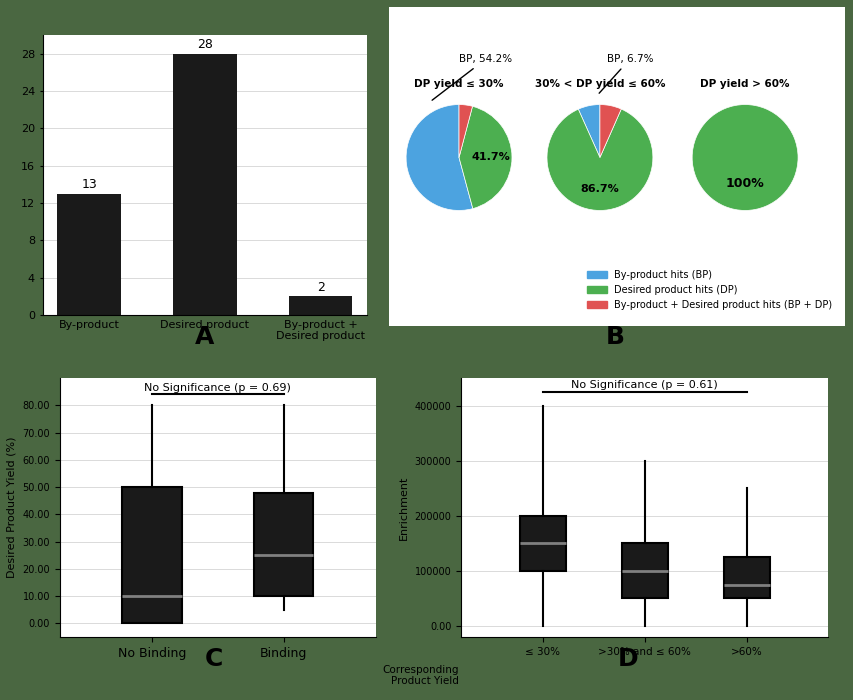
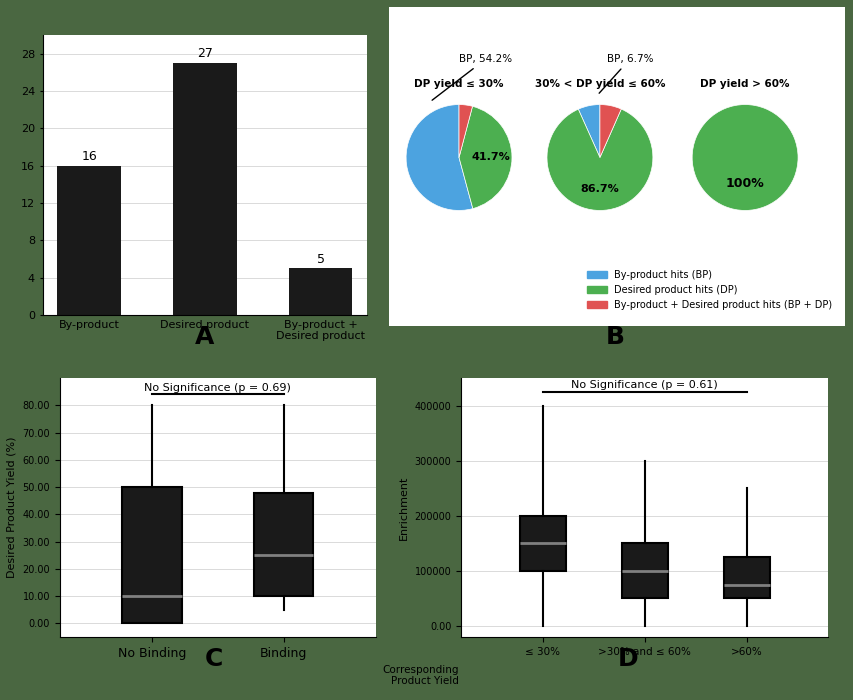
By-product: 13 -> 16
Desired product: 28 -> 27
By-product + Desired product: 2 -> 5
